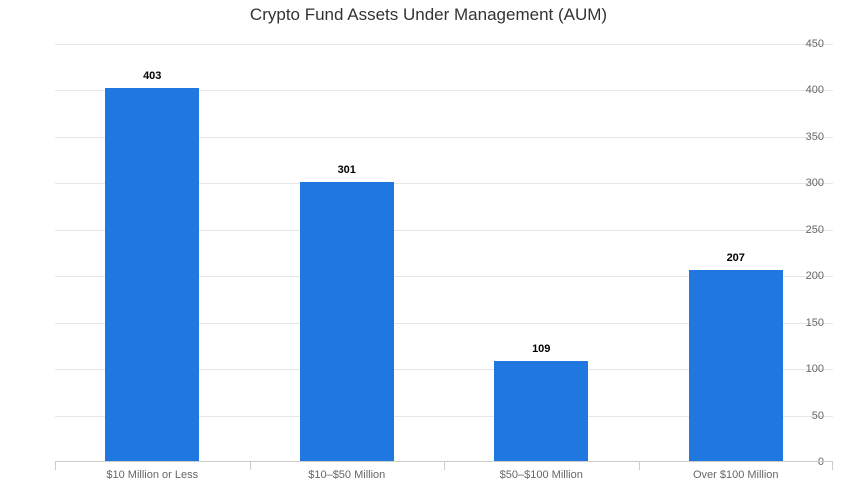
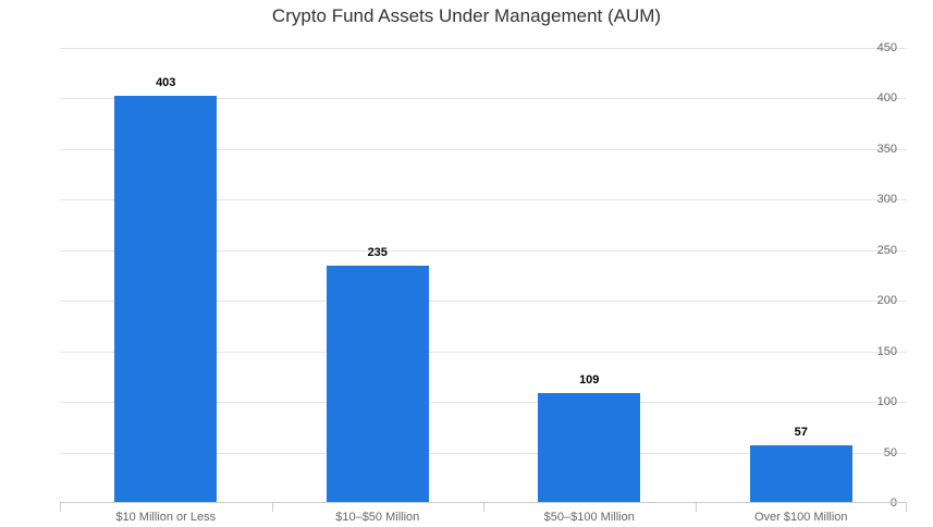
$10–$50 Million: 301 -> 235
Over $100 Million: 207 -> 57
